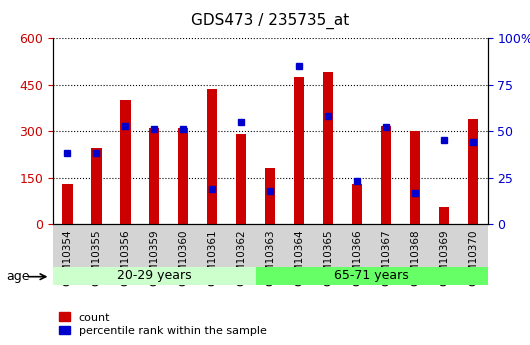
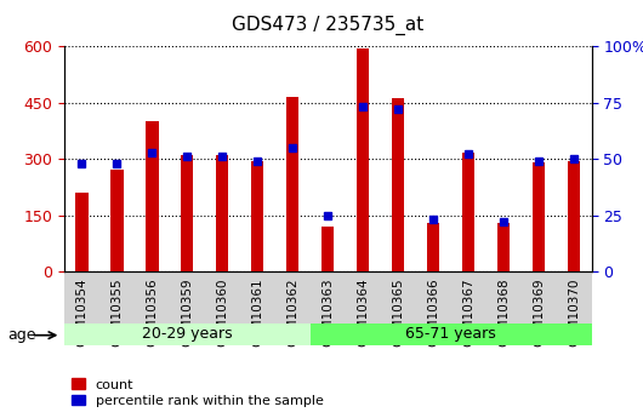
count/GSM10354: 130 -> 210
percentile rank within the sample/GSM10354: 38 -> 48
count/GSM10355: 245 -> 270
percentile rank within the sample/GSM10355: 38 -> 48
count/GSM10361: 435 -> 295
percentile rank within the sample/GSM10361: 19 -> 49
count/GSM10362: 290 -> 465
count/GSM10363: 180 -> 120
percentile rank within the sample/GSM10363: 18 -> 25
count/GSM10364: 475 -> 595
percentile rank within the sample/GSM10364: 85 -> 73
count/GSM10365: 490 -> 460
percentile rank within the sample/GSM10365: 58 -> 72
count/GSM10368: 300 -> 130
percentile rank within the sample/GSM10368: 17 -> 22
count/GSM10369: 55 -> 290
percentile rank within the sample/GSM10369: 45 -> 49
count/GSM10370: 340 -> 295
percentile rank within the sample/GSM10370: 44 -> 50
